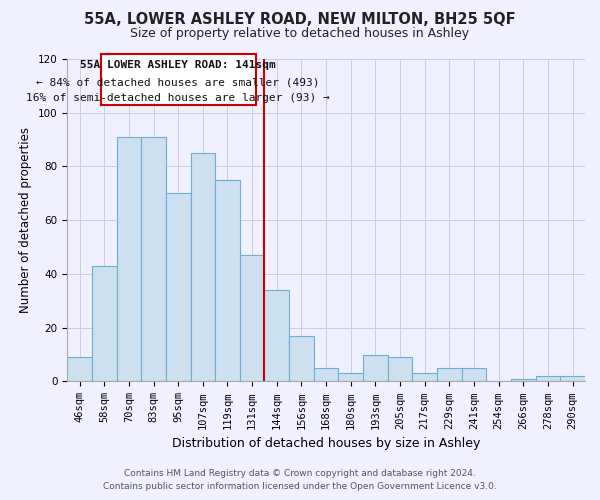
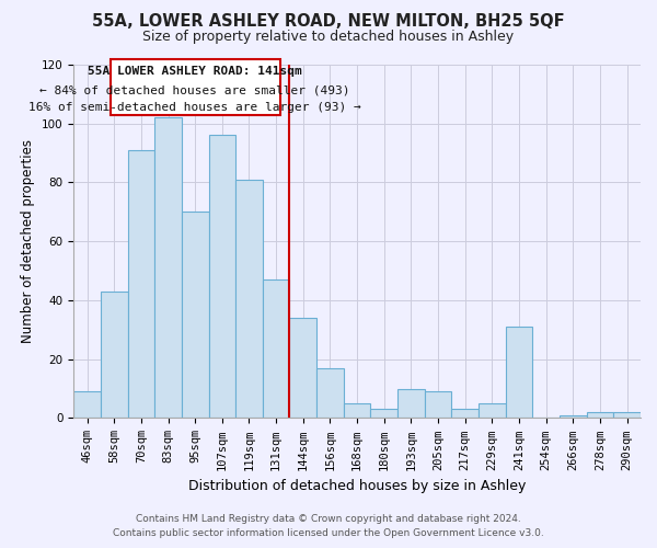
83sqm: 91 -> 102
107sqm: 85 -> 96
119sqm: 75 -> 81
241sqm: 5 -> 31
